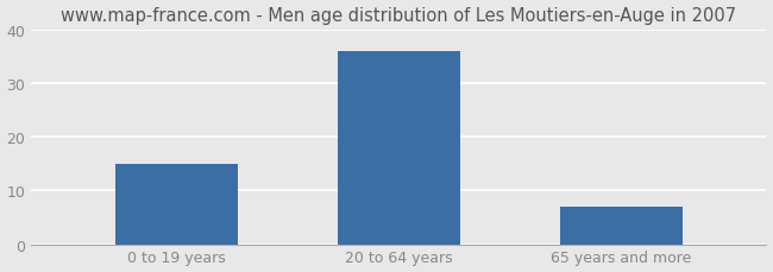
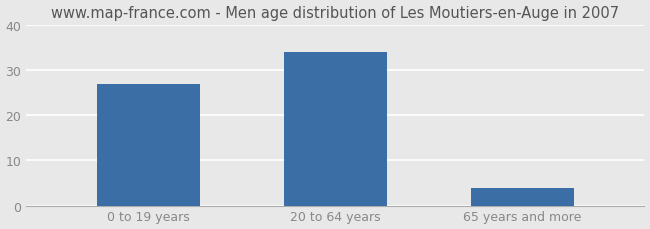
0 to 19 years: 15 -> 27
20 to 64 years: 36 -> 34
65 years and more: 7 -> 4
